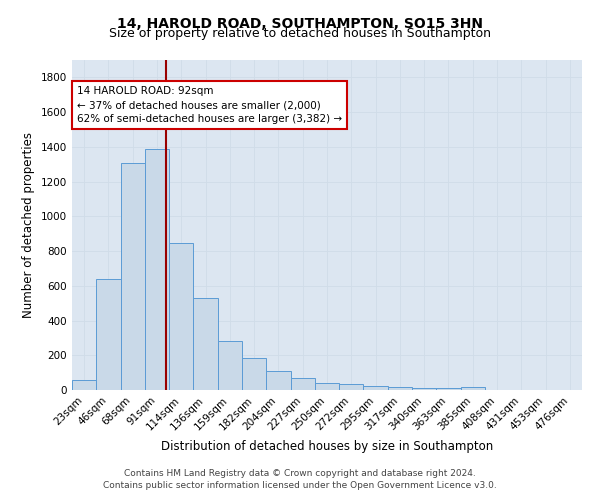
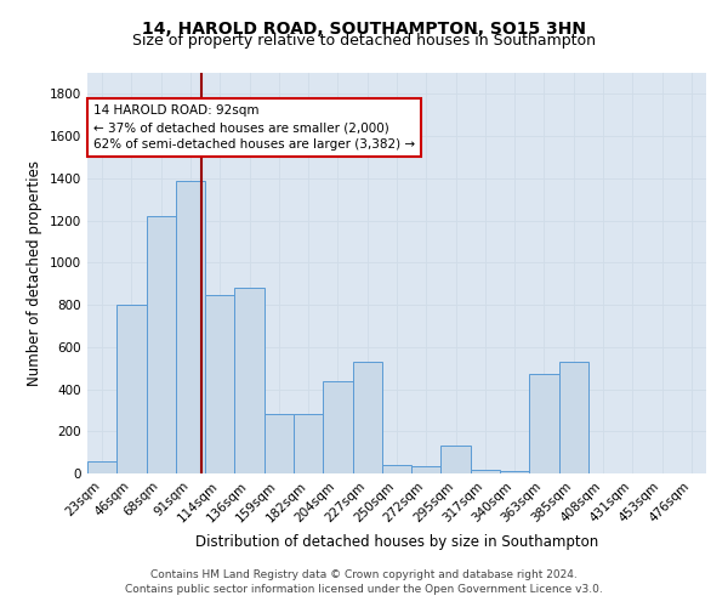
46sqm: 640 -> 800
68sqm: 1300 -> 1220
136sqm: 530 -> 880
182sqm: 180 -> 280
204sqm: 110 -> 440
227sqm: 70 -> 530
295sqm: 20 -> 130
363sqm: 10 -> 470
385sqm: 20 -> 530
